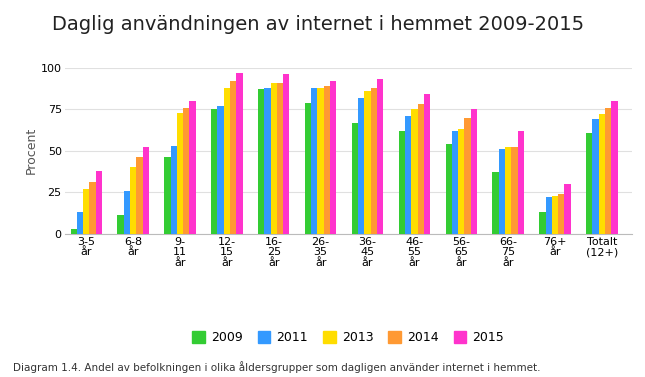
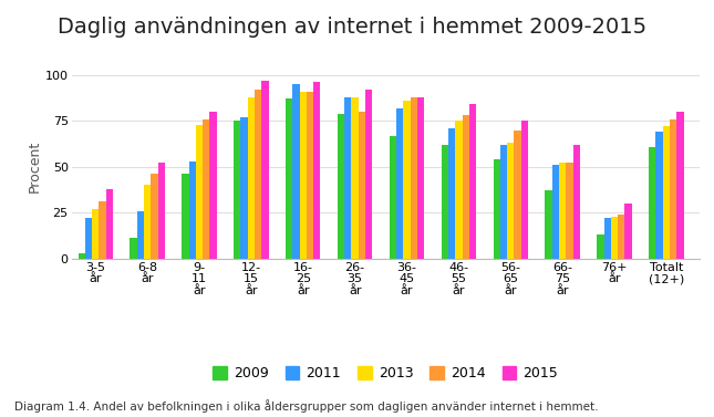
2011/3-5 år: 13 -> 22
2011/16- 25 år: 88 -> 95
2014/26- 35 år: 89 -> 80
2015/36- 45 år: 93 -> 88
